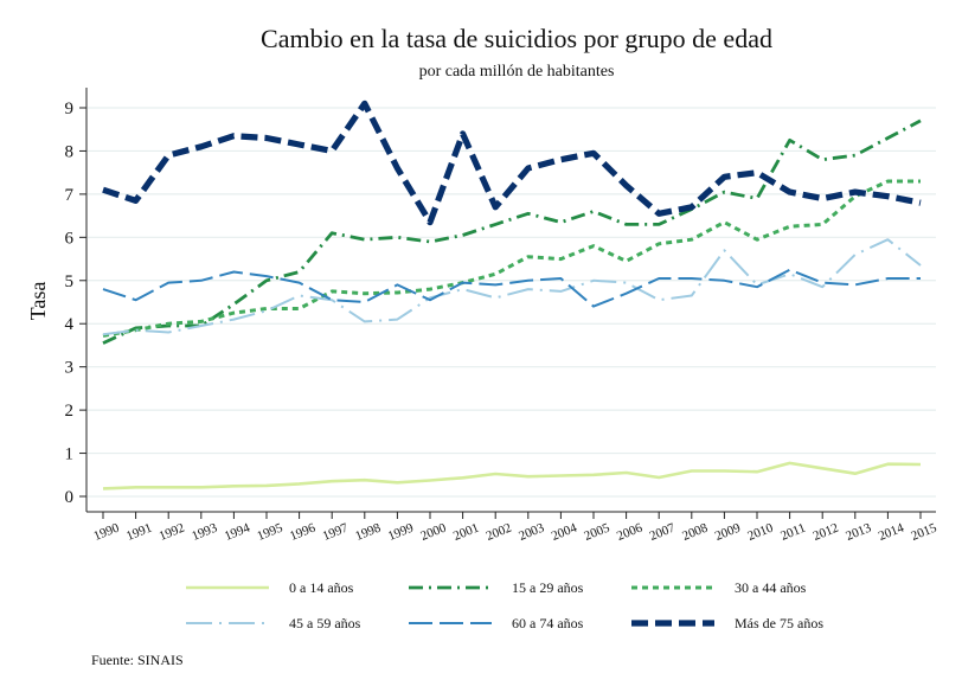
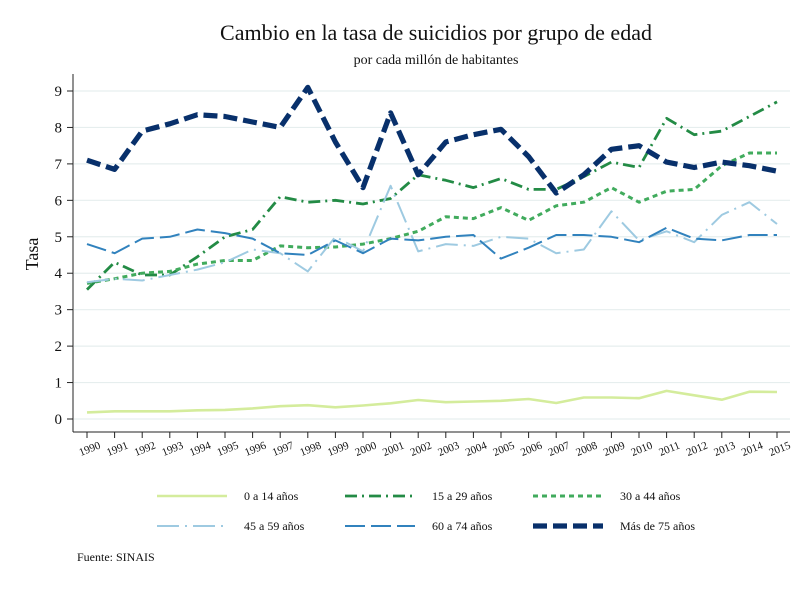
15 a 29 años/1991: 3.9 -> 4.3
45 a 59 años/1999: 4.1 -> 5.0
45 a 59 años/2001: 4.8 -> 6.4
15 a 29 años/2002: 6.3 -> 6.7
Más de 75 años/2007: 6.5 -> 6.2
